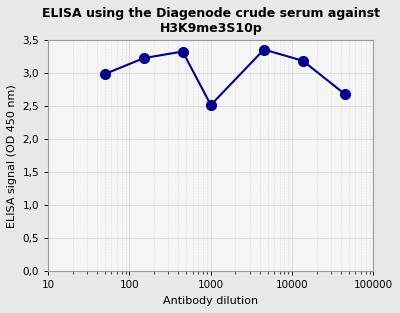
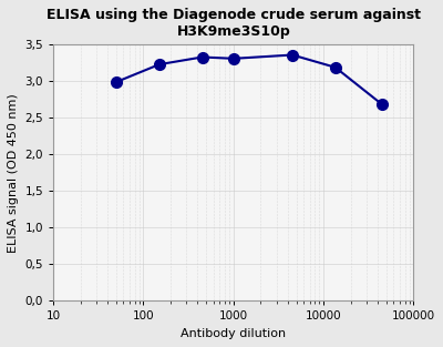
1000: 2,52 -> 3,31
